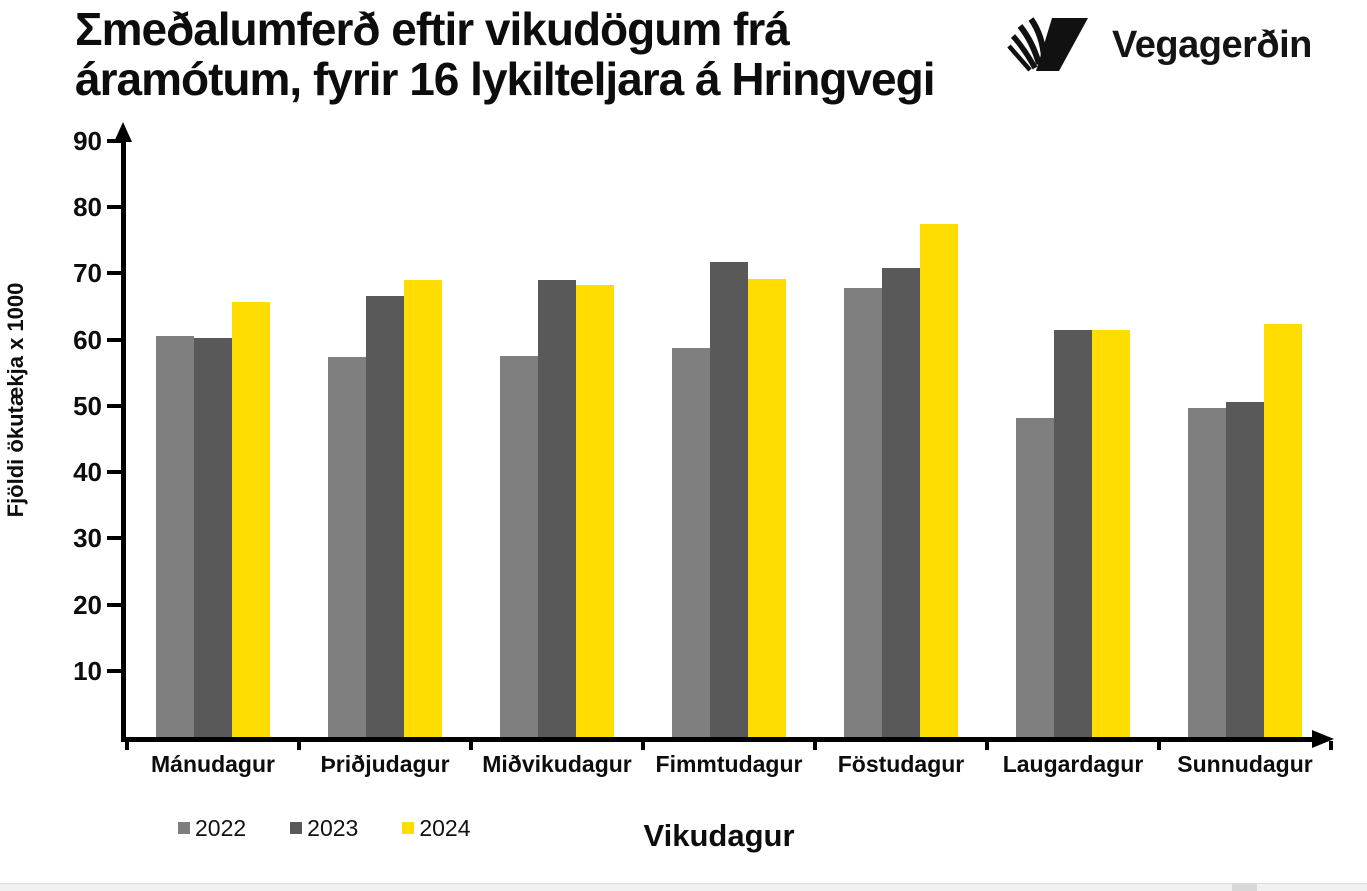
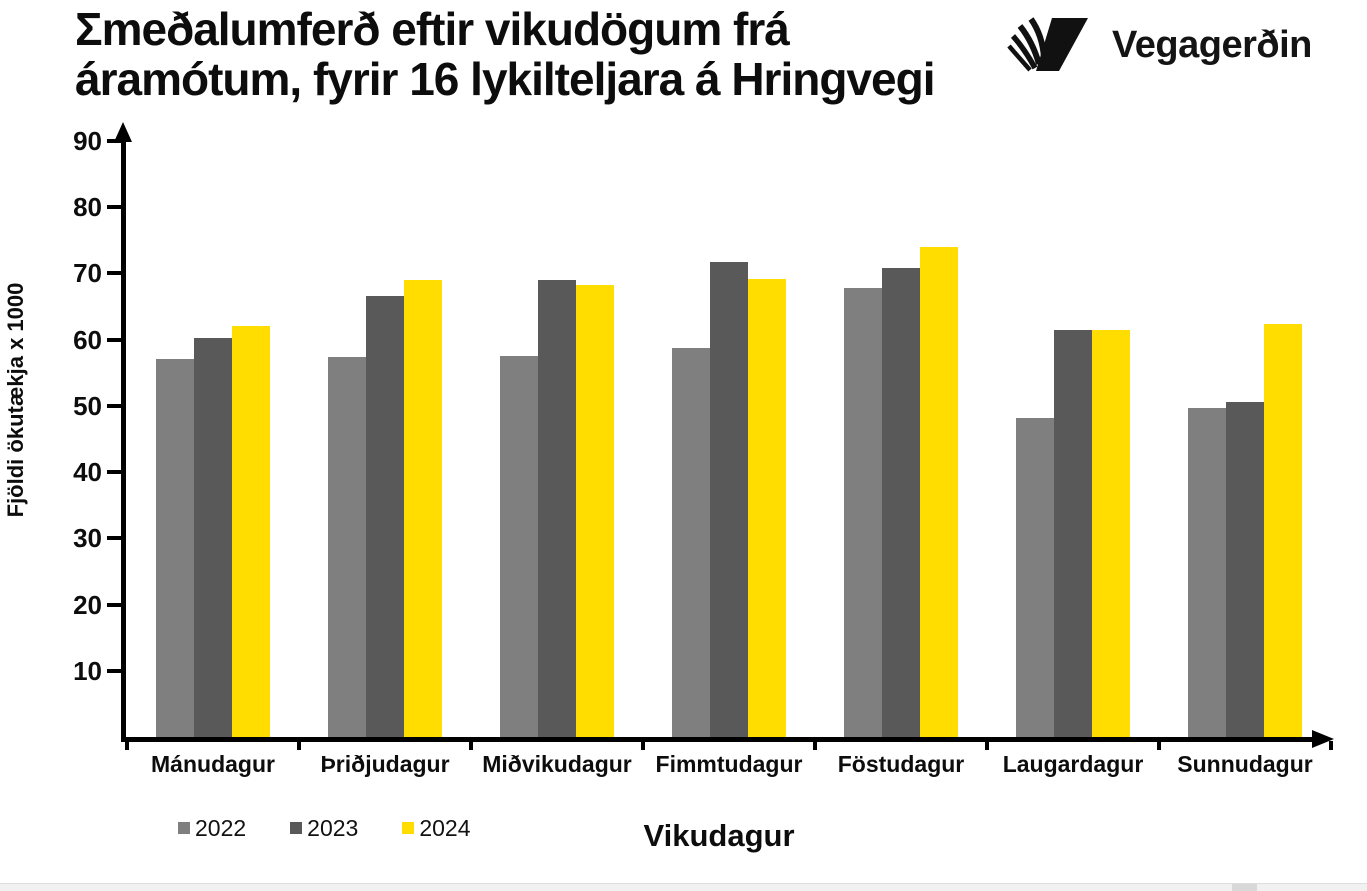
2022/Mánudagur: 60 -> 57
2024/Mánudagur: 66 -> 62
2024/Föstudagur: 78 -> 74
